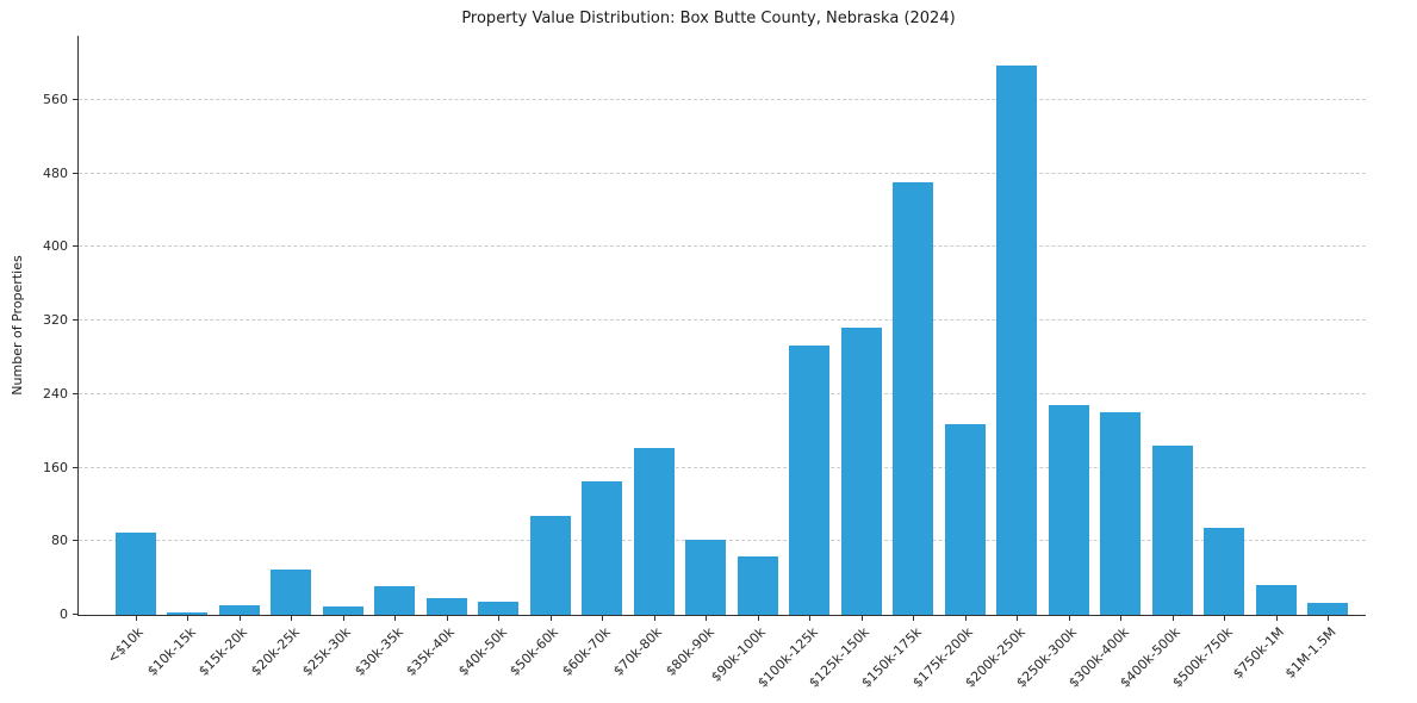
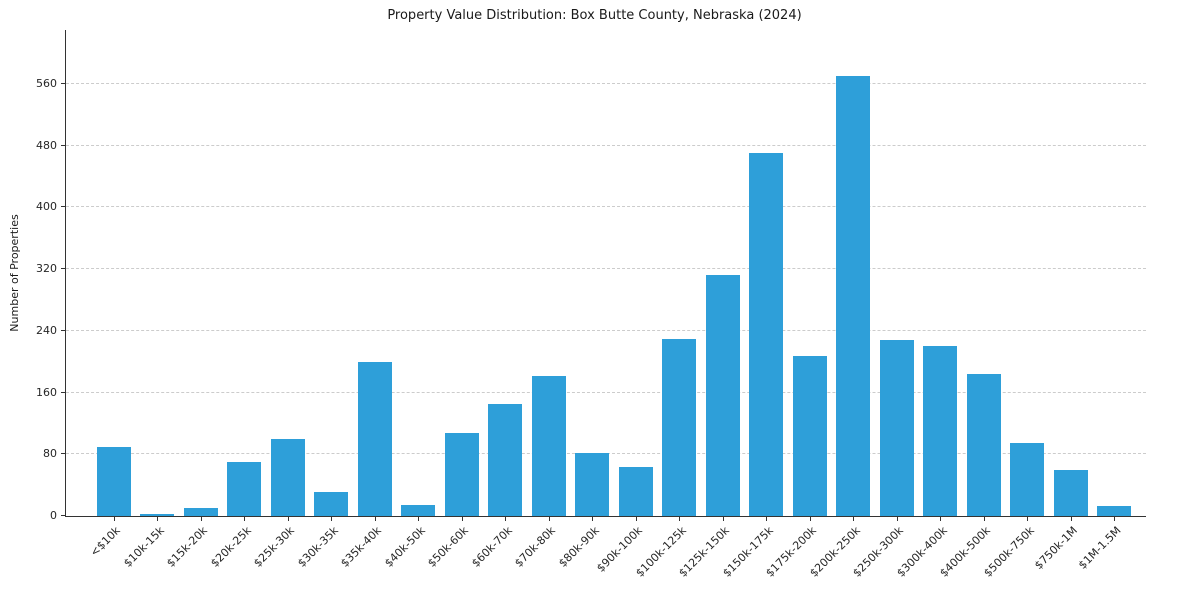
$20k-25k: 50 -> 70
$25k-30k: 10 -> 100
$35k-40k: 20 -> 200
$100k-125k: 290 -> 230
$200k-250k: 600 -> 570
$750k-1M: 30 -> 60
